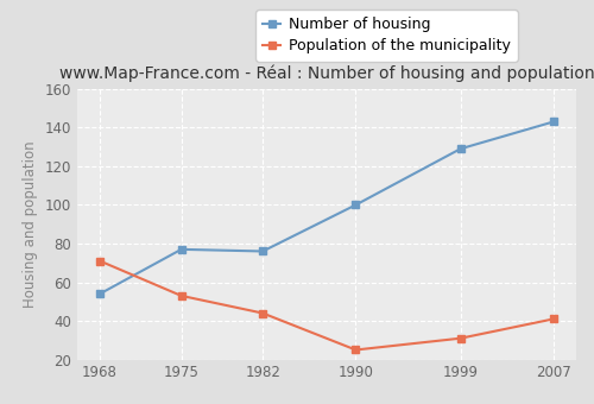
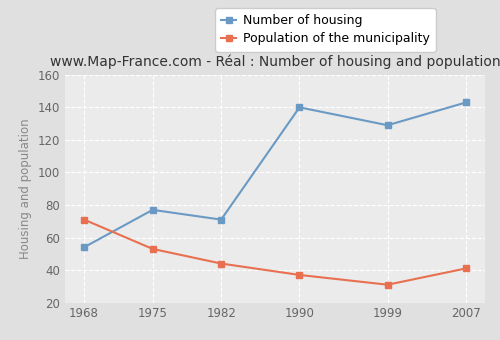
Number of housing/1982: 76 -> 71
Number of housing/1990: 100 -> 140
Population of the municipality/1990: 25 -> 37
